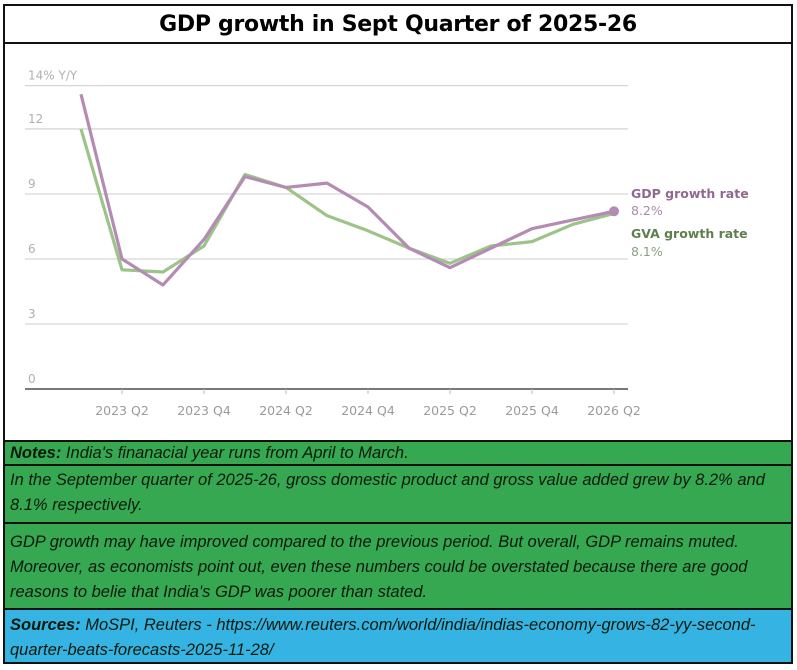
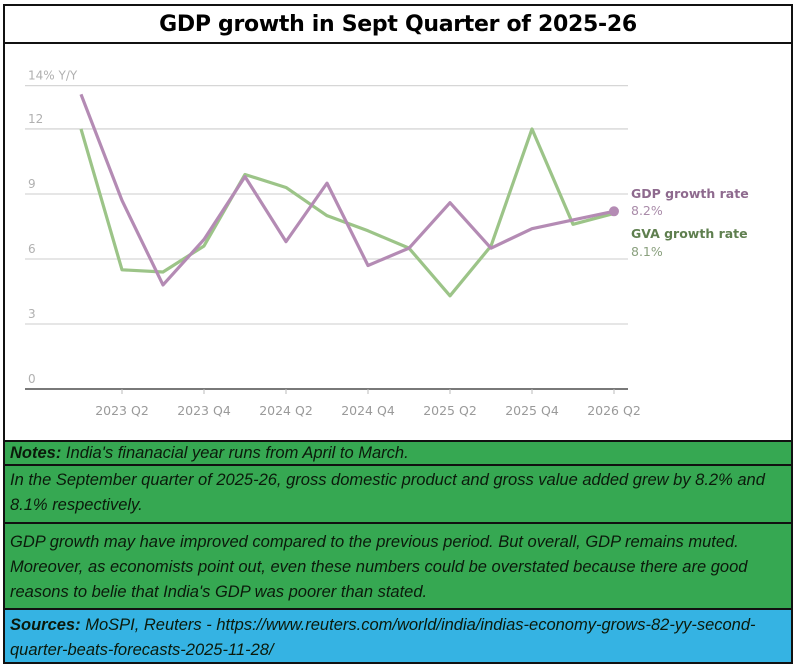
GDP growth rate/2023 Q2: 6.0 -> 8.7
GDP growth rate/2024 Q2: 9.3 -> 6.8
GDP growth rate/2024 Q4: 8.4 -> 5.7
GDP growth rate/2025 Q2: 5.6 -> 8.6
GVA growth rate/2025 Q2: 5.8 -> 4.3
GVA growth rate/2025 Q4: 6.8 -> 12.0
